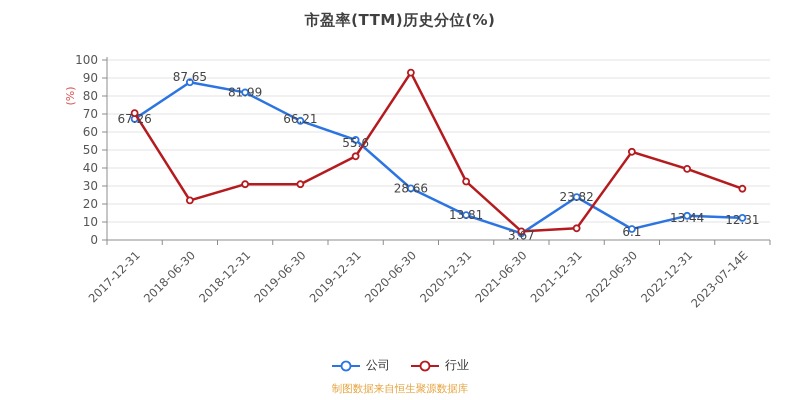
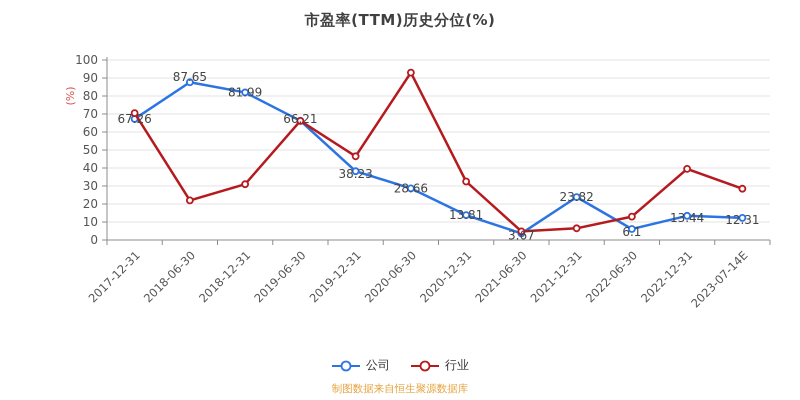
行业/2019-06-30: 31 -> 66
公司/2019-12-31: 55.6 -> 38.23
行业/2022-06-30: 49 -> 13
